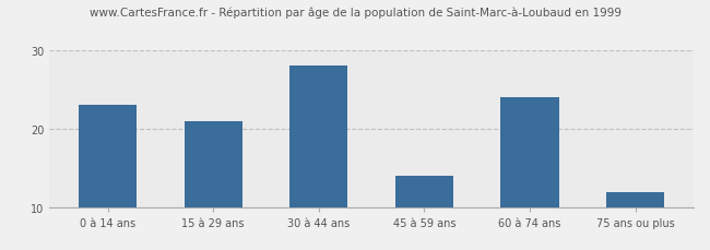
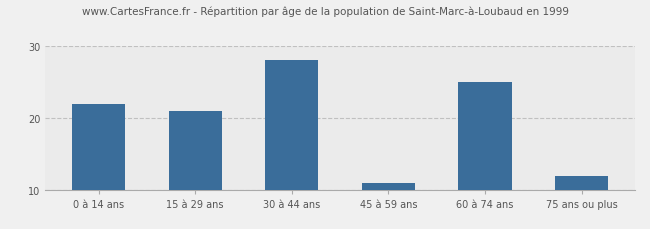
0 à 14 ans: 23 -> 22
45 à 59 ans: 14 -> 11
60 à 74 ans: 24 -> 25
